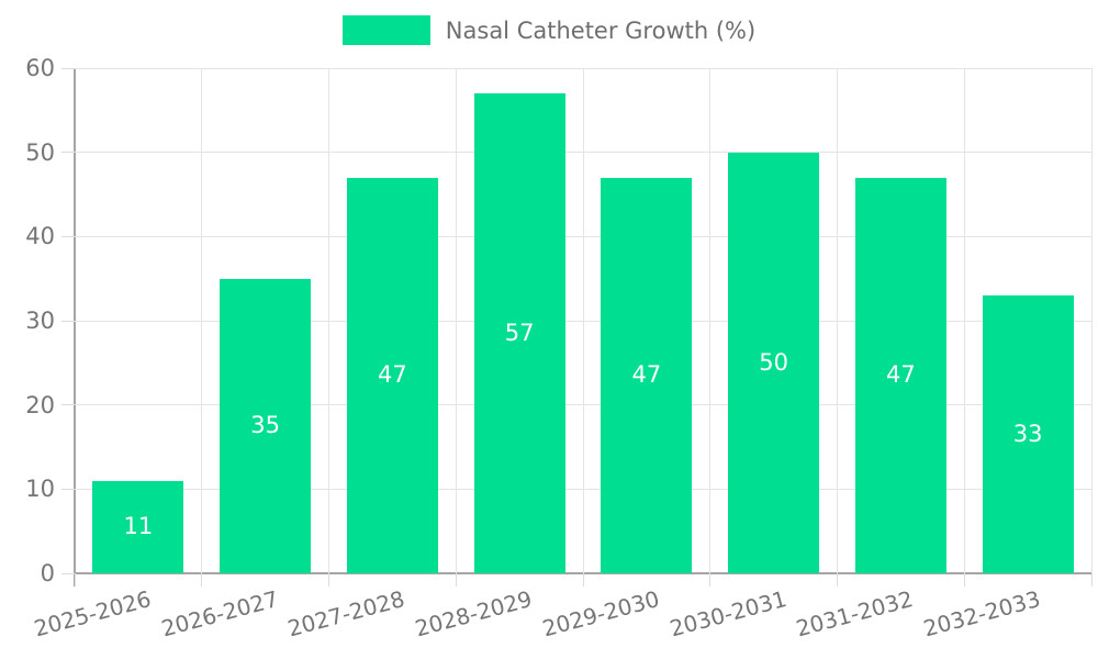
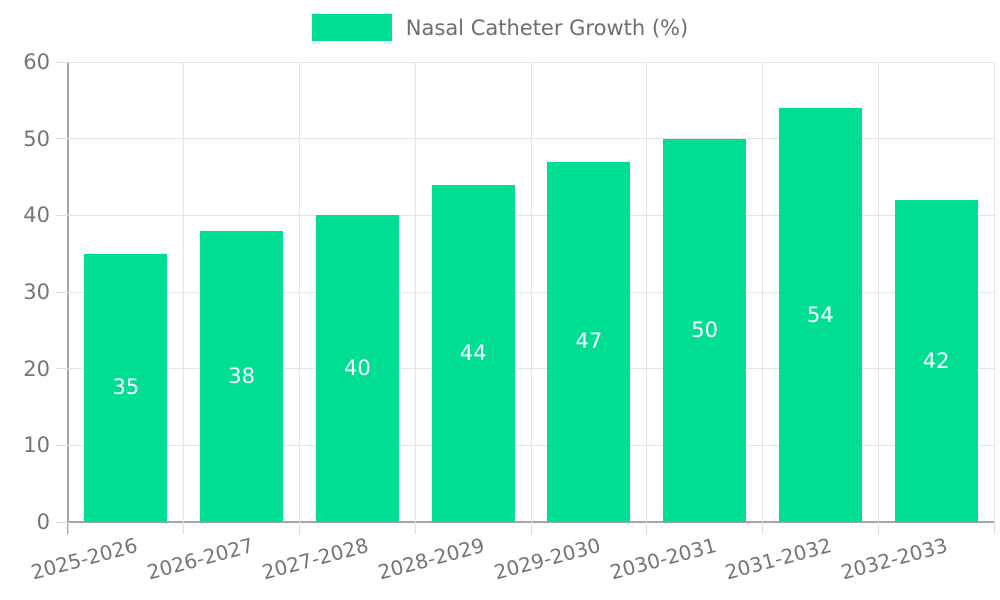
2025-2026: 11 -> 35
2026-2027: 35 -> 38
2027-2028: 47 -> 40
2028-2029: 57 -> 44
2031-2032: 47 -> 54
2032-2033: 33 -> 42
